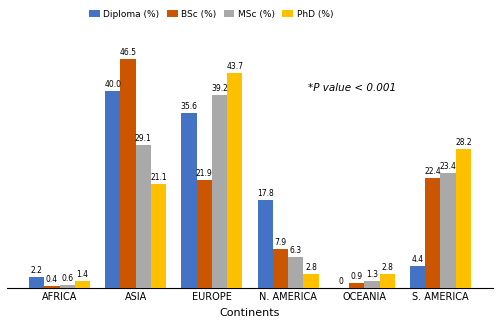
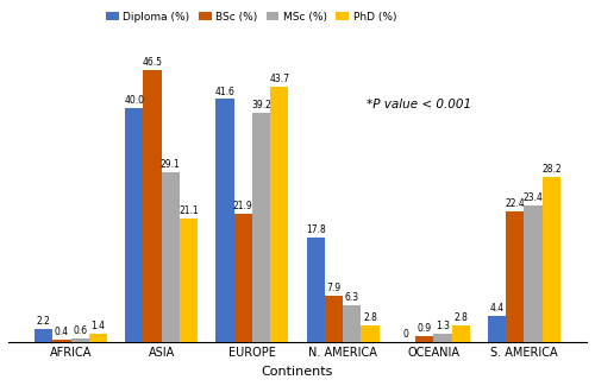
Diploma (%)/EUROPE: 35.6 -> 41.6
